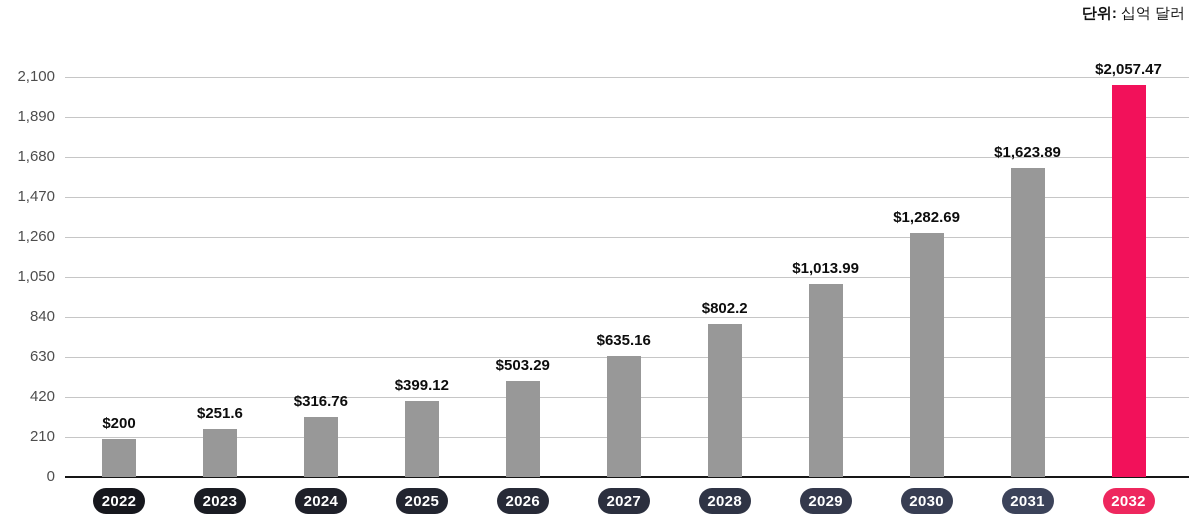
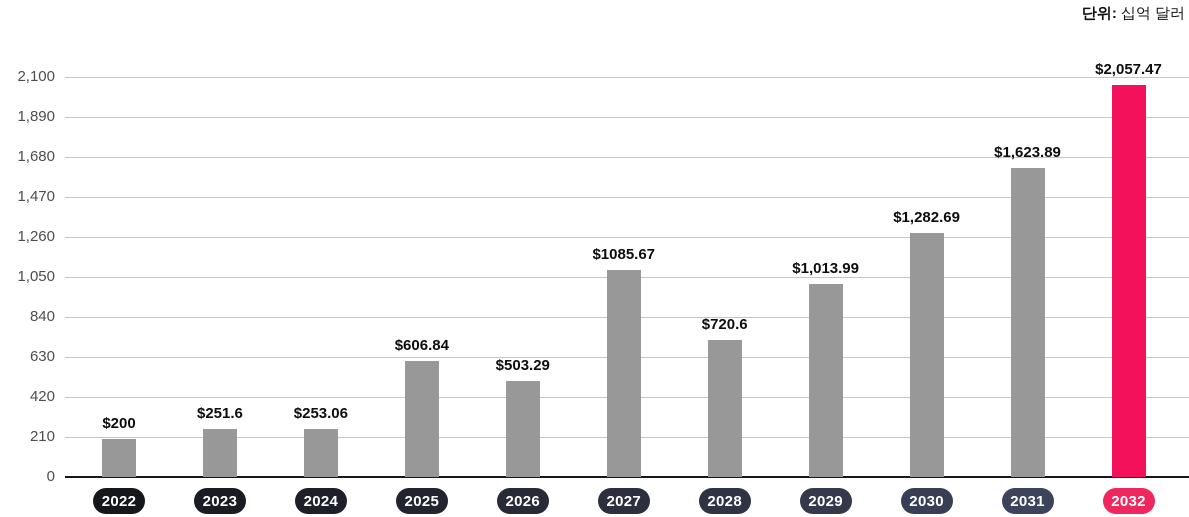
2024: $316.76 -> $253.06
2025: $399.12 -> $606.84
2027: $635.16 -> $1085.67
2028: $802.2 -> $720.6
